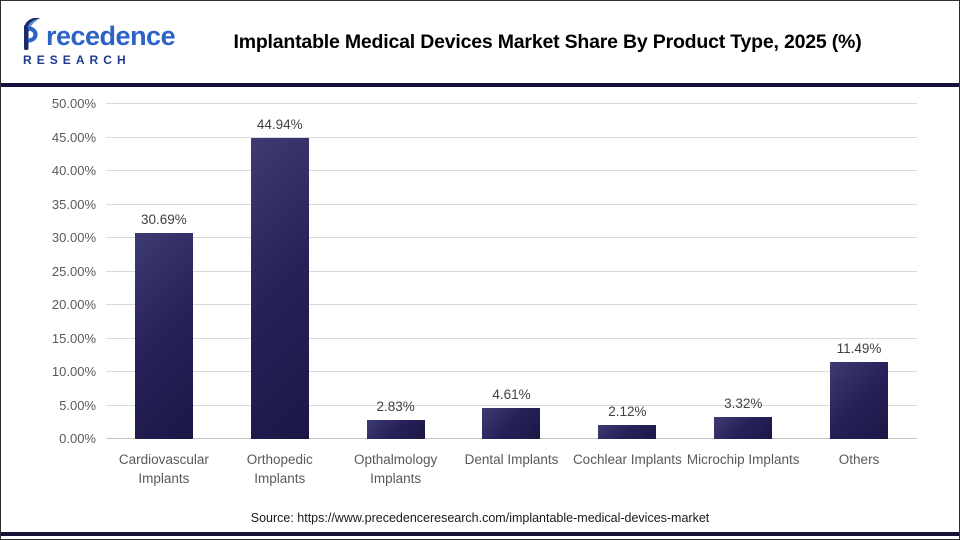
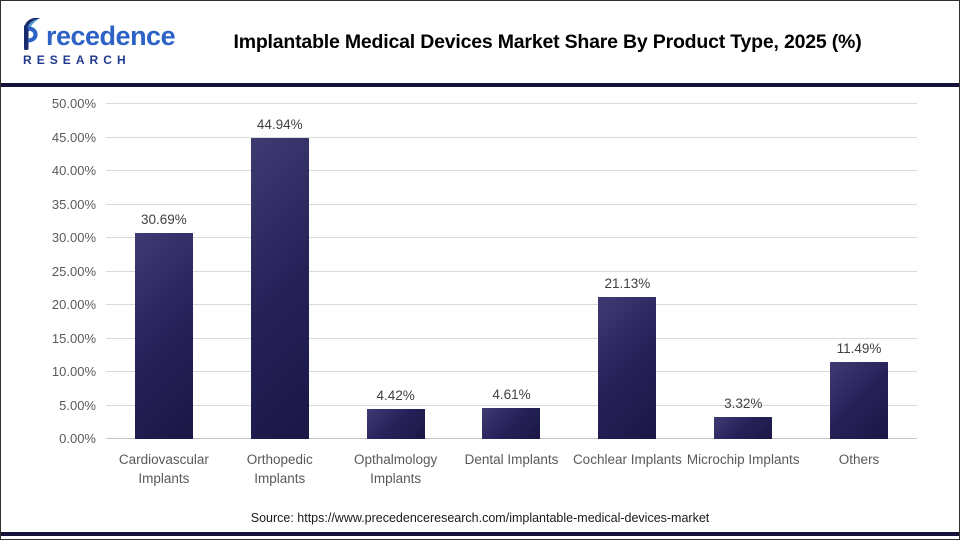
Opthalmology Implants: 2.83% -> 4.42%
Cochlear Implants: 2.12% -> 21.13%
